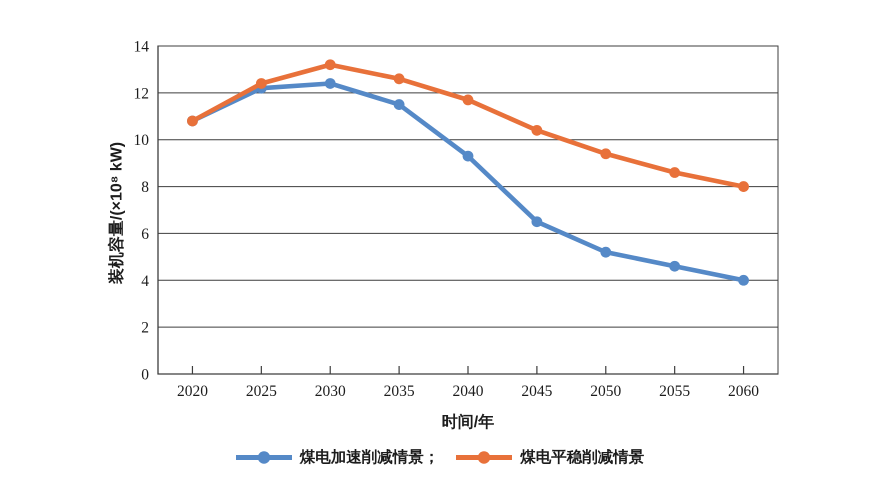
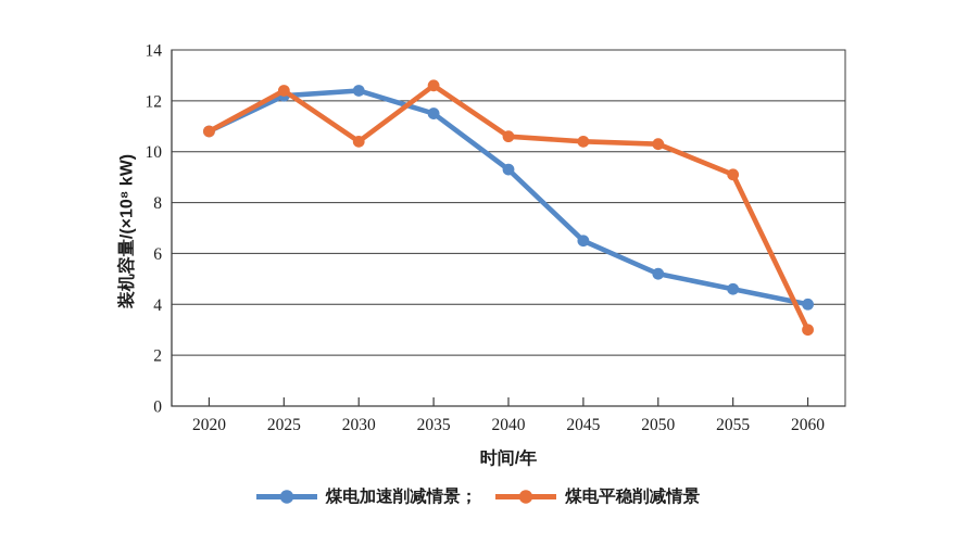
煤电平稳削减情景/2030: 13.2 -> 10.4
煤电平稳削减情景/2040: 11.7 -> 10.6
煤电平稳削减情景/2050: 9.4 -> 10.3
煤电平稳削减情景/2055: 8.6 -> 9.1
煤电平稳削减情景/2060: 8.0 -> 3.0
